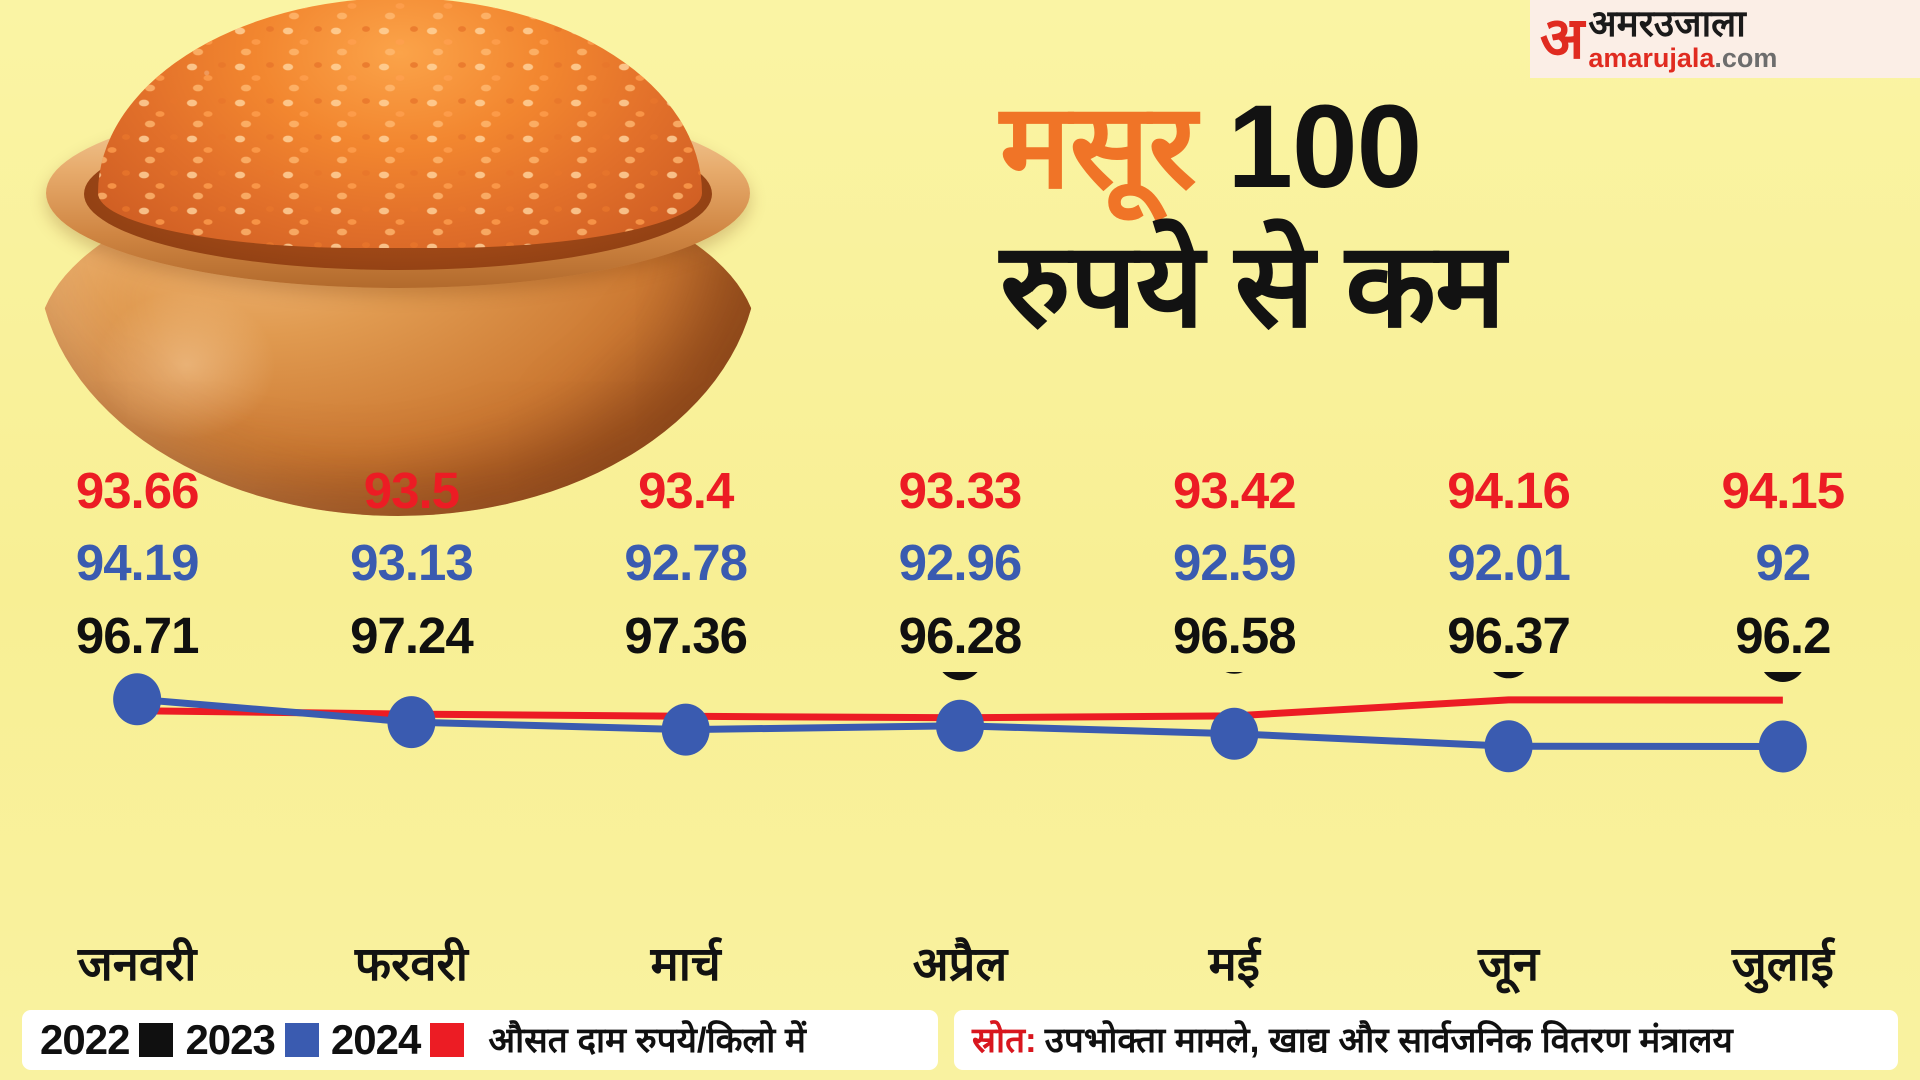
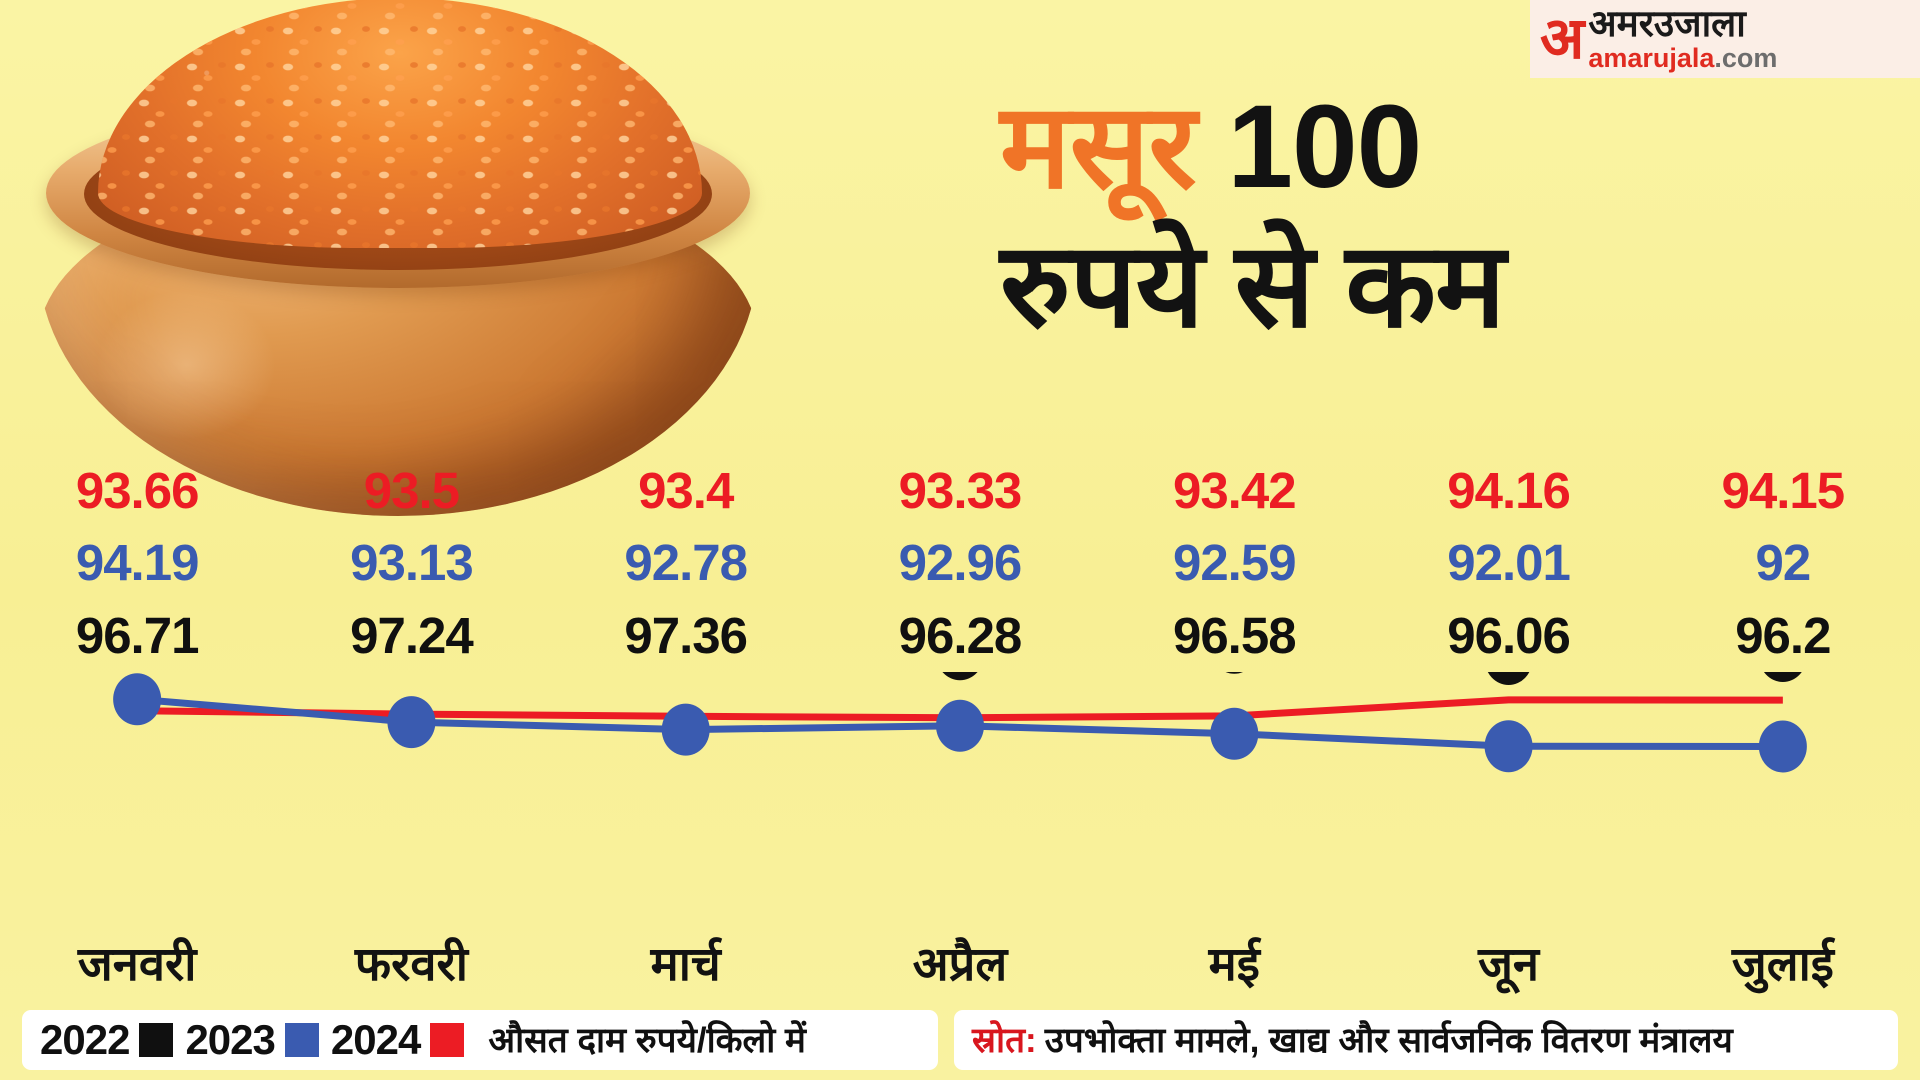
2022/जून: 96.37 -> 96.06
